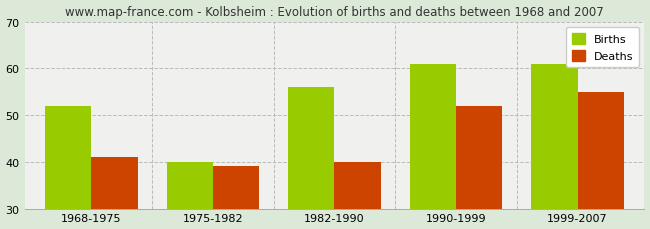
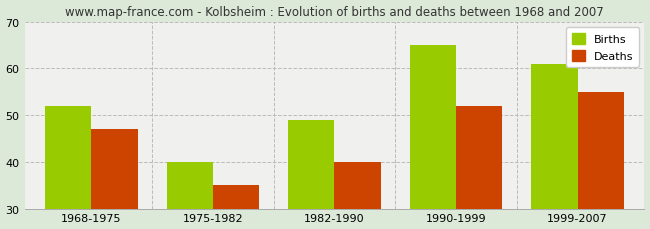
Deaths/1968-1975: 41 -> 47
Deaths/1975-1982: 39 -> 35
Births/1982-1990: 56 -> 49
Births/1990-1999: 61 -> 65
